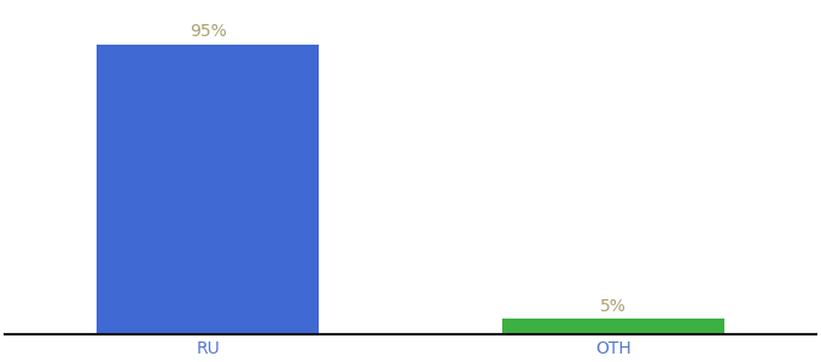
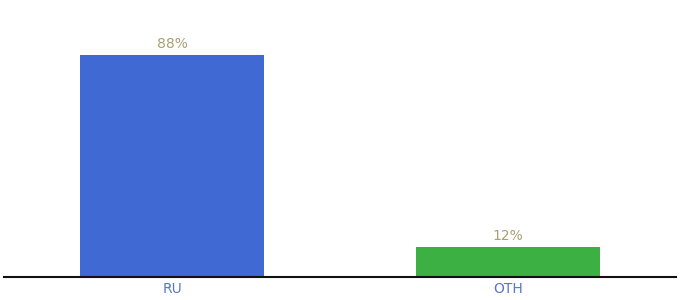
RU: 95% -> 88%
OTH: 5% -> 12%
